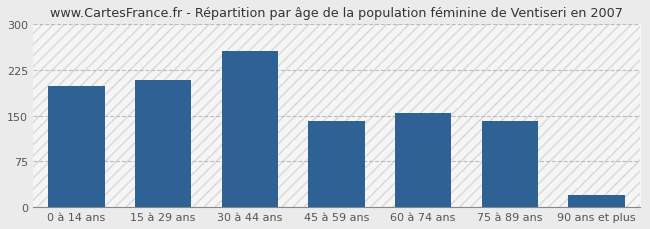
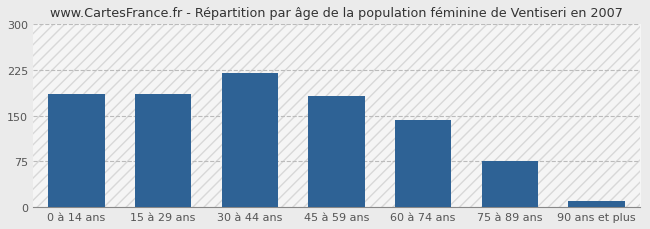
0 à 14 ans: 198 -> 185
15 à 29 ans: 208 -> 185
30 à 44 ans: 256 -> 220
45 à 59 ans: 142 -> 183
60 à 74 ans: 154 -> 143
75 à 89 ans: 142 -> 75
90 ans et plus: 20 -> 10
